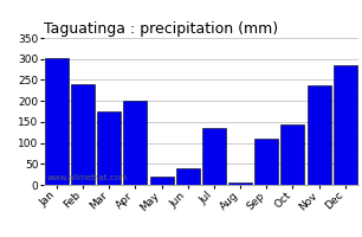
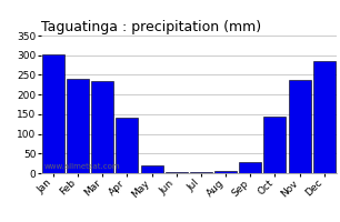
Mar: 175 -> 233
Apr: 200 -> 140
Jun: 40 -> 4
Jul: 135 -> 2
Sep: 110 -> 28
